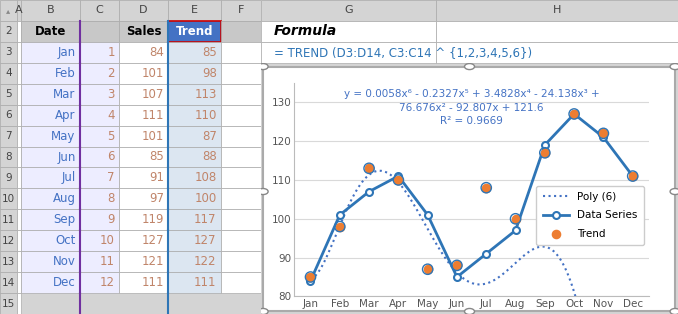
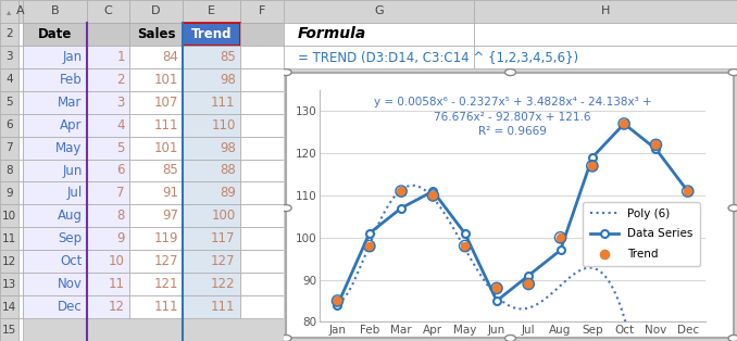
Trend/Mar: 113 -> 111
Trend/May: 87 -> 98
Trend/Jul: 108 -> 89
